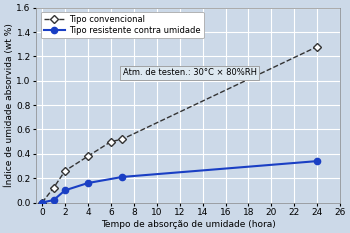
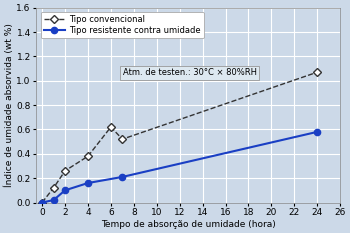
Tipo convencional/6: 0.50 -> 0.62
Tipo convencional/24: 1.28 -> 1.07
Tipo resistente contra umidade/24: 0.34 -> 0.58
